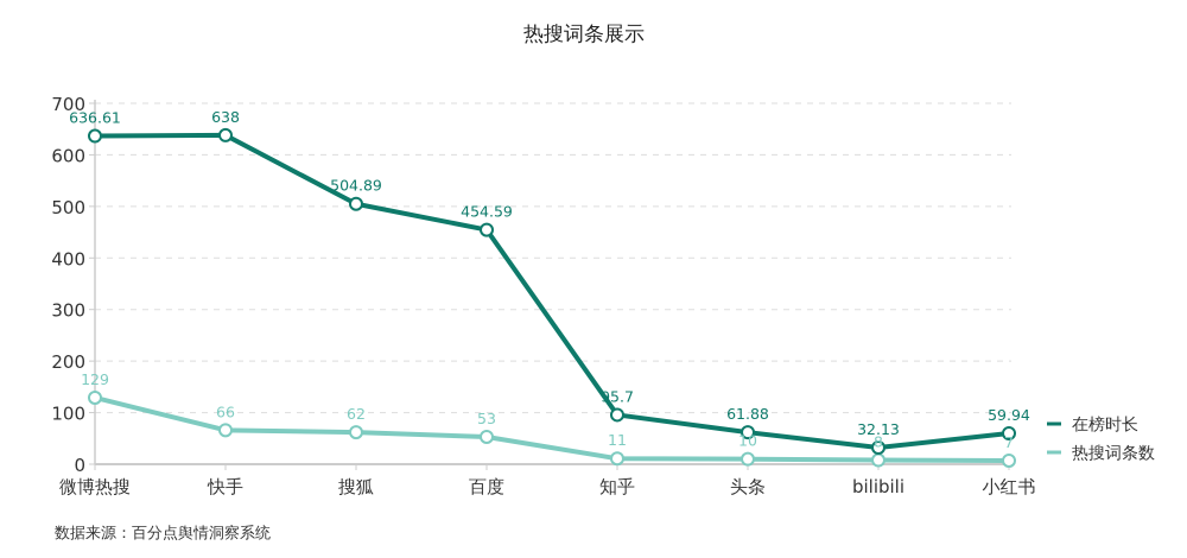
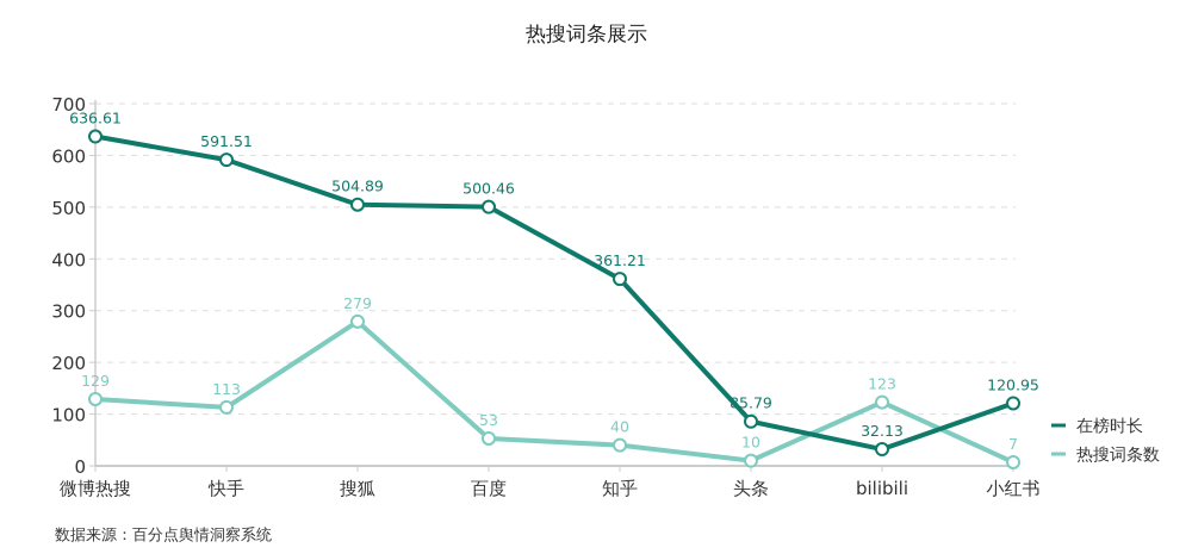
在榜时长/快手: 638 -> 591.51
热搜词条数/快手: 66 -> 113
热搜词条数/搜狐: 62 -> 279
在榜时长/百度: 454.59 -> 500.46
在榜时长/知乎: 95.7 -> 361.21
热搜词条数/知乎: 11 -> 40
在榜时长/头条: 61.88 -> 85.79
热搜词条数/bilibili: 8 -> 123
在榜时长/小红书: 59.94 -> 120.95
